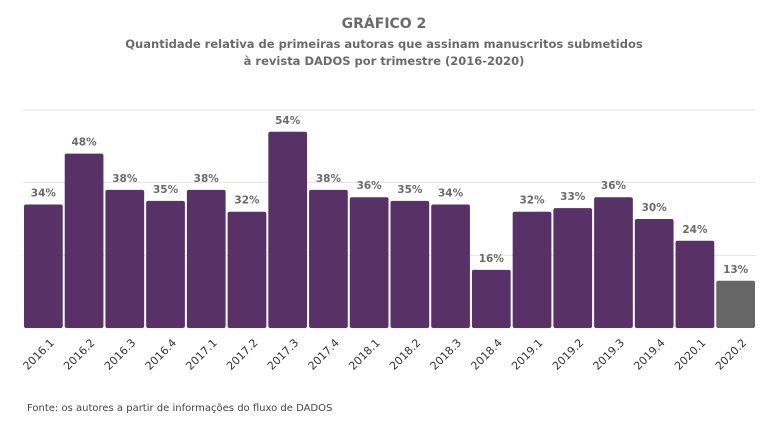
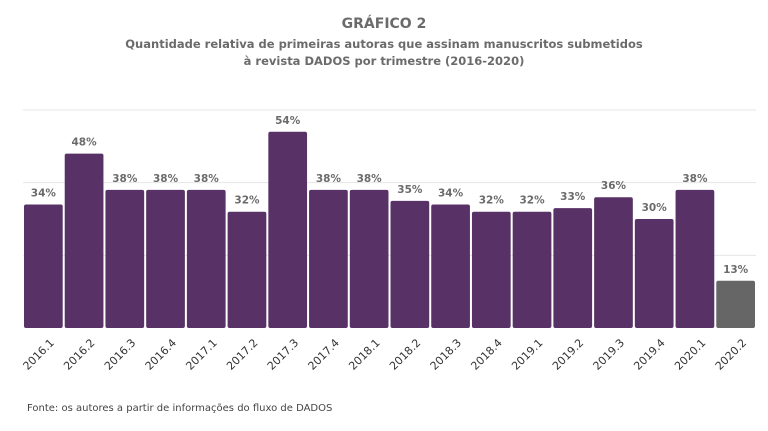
2016.4: 35% -> 38%
2018.1: 36% -> 38%
2018.4: 16% -> 32%
2020.1: 24% -> 38%
